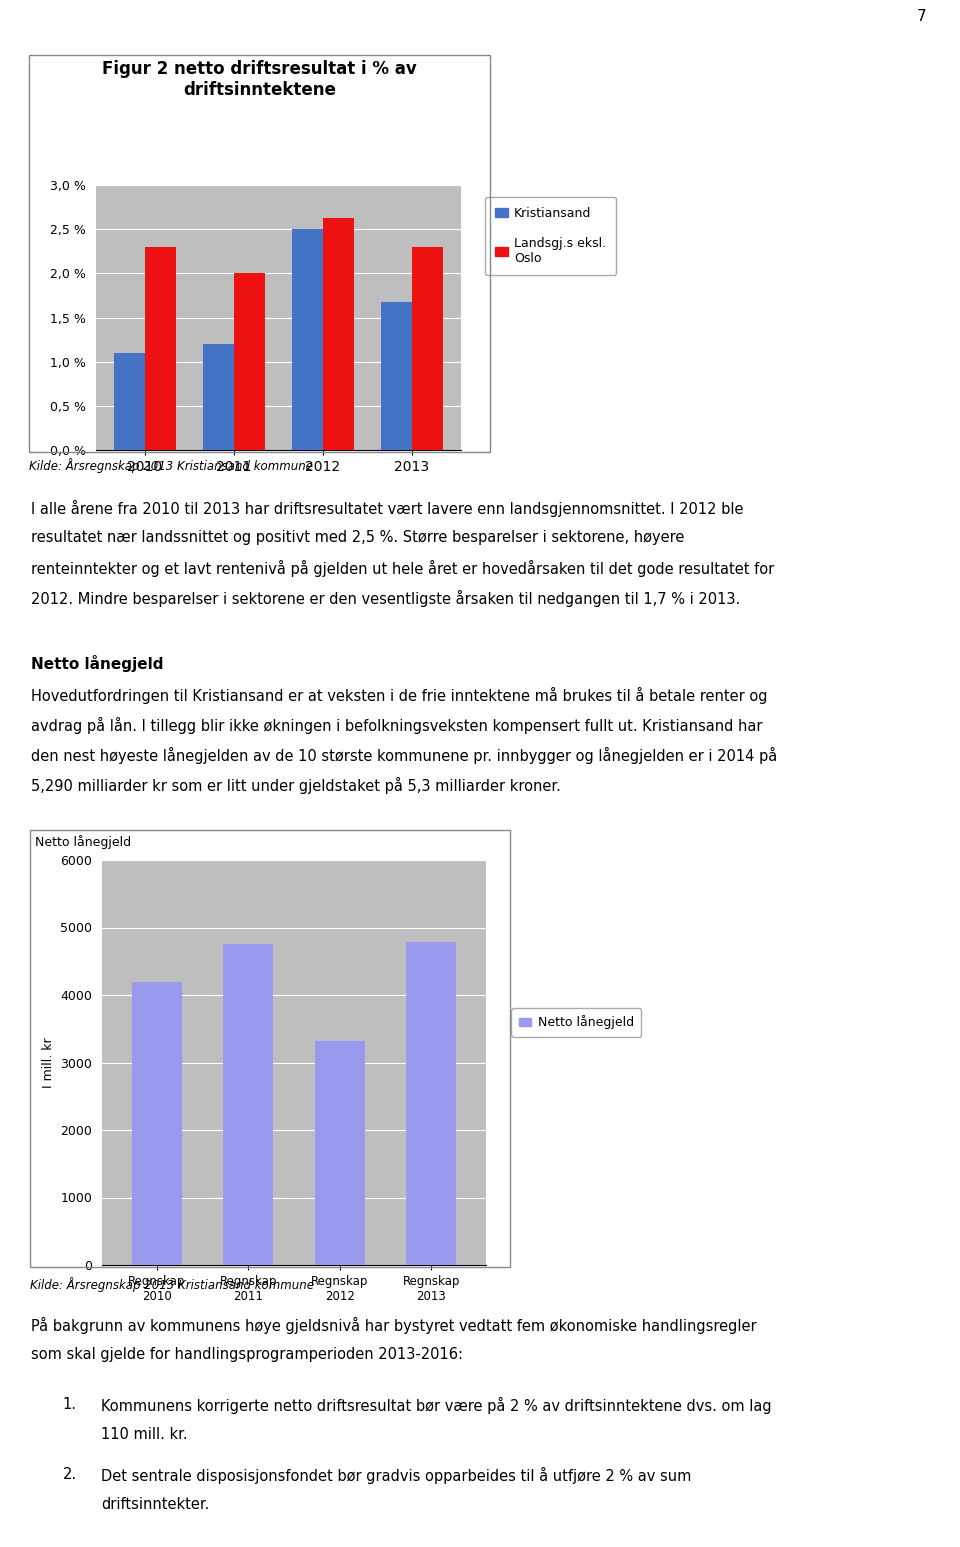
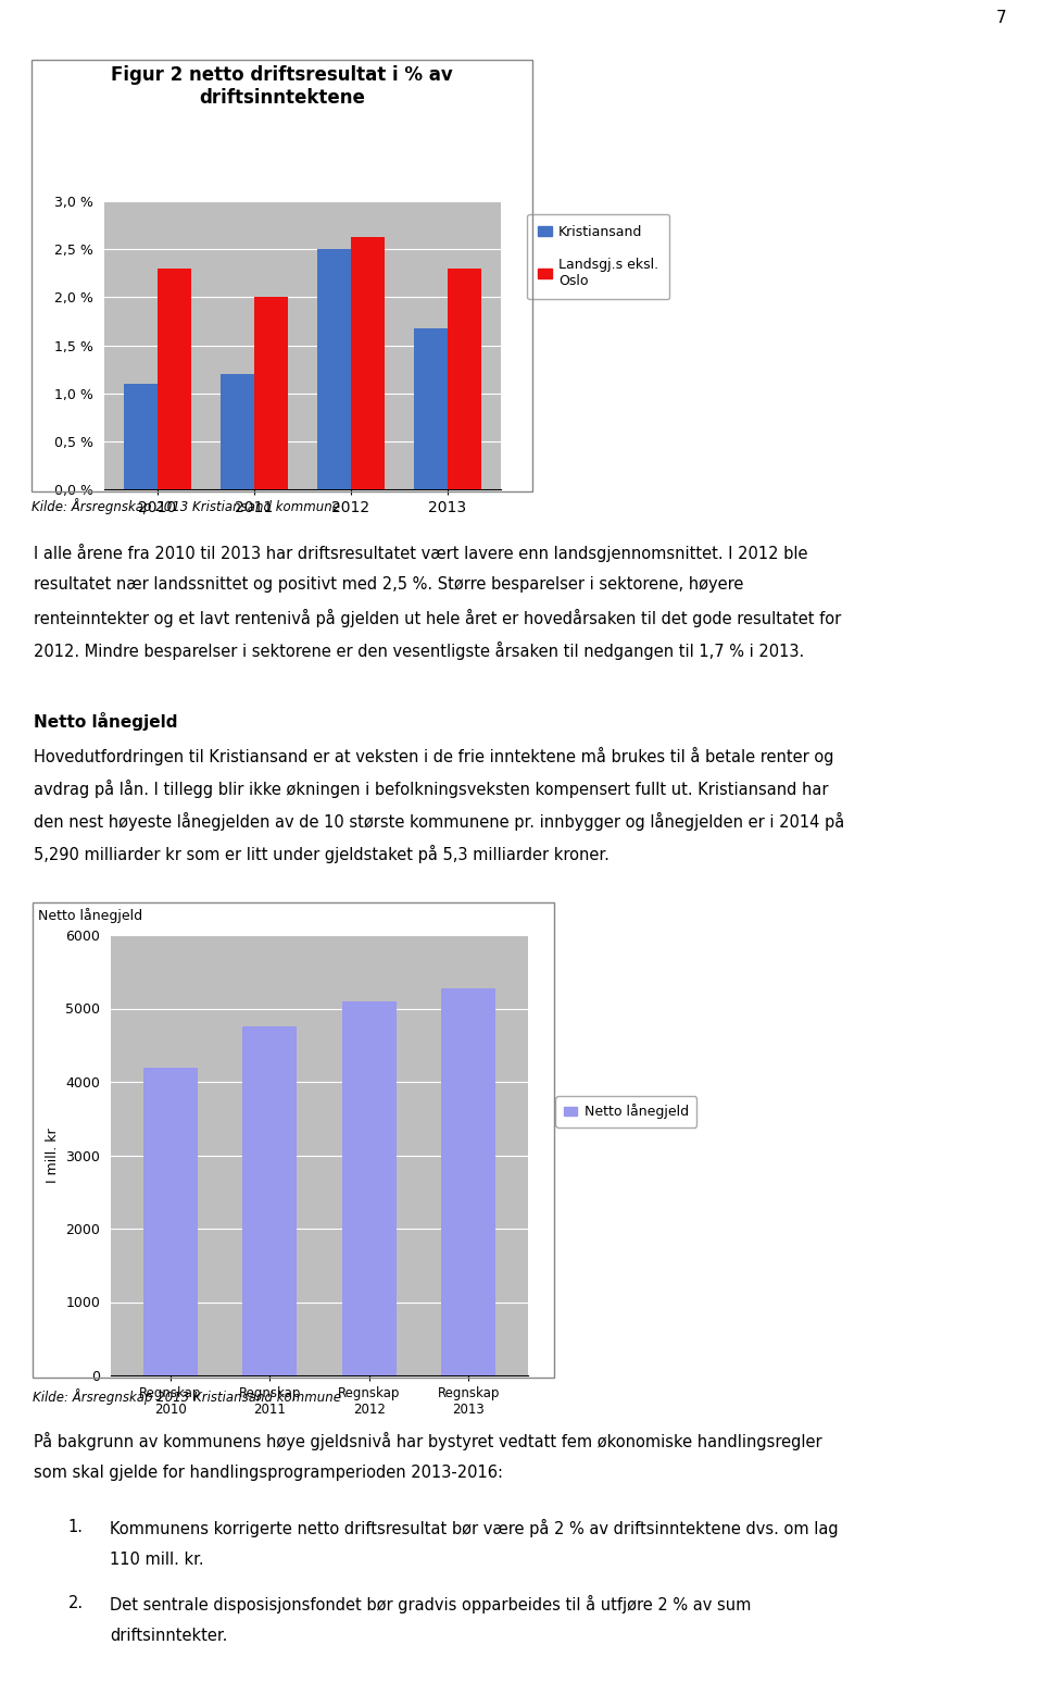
Regnskap 2012: 3320 -> 5100
Regnskap 2013: 4780 -> 5280
